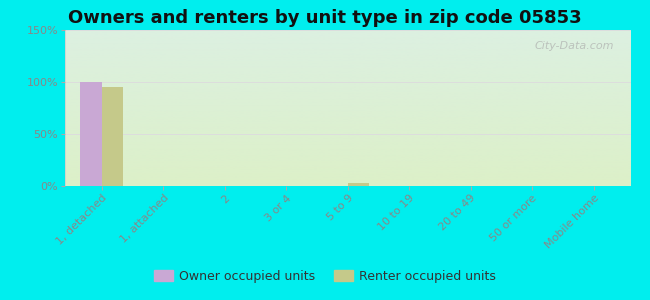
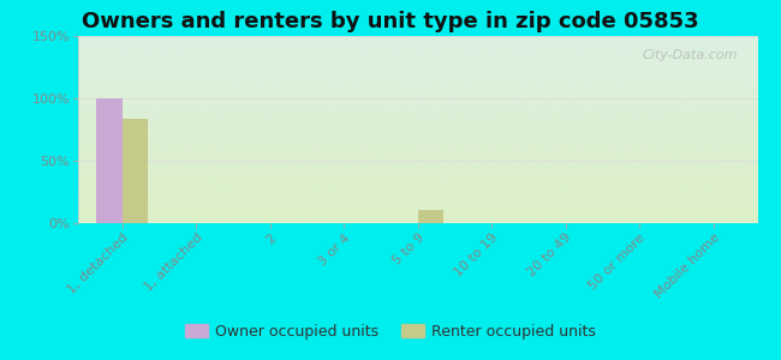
Renter occupied units/1, detached: 95% -> 84%
Renter occupied units/5 to 9: 3% -> 11%
